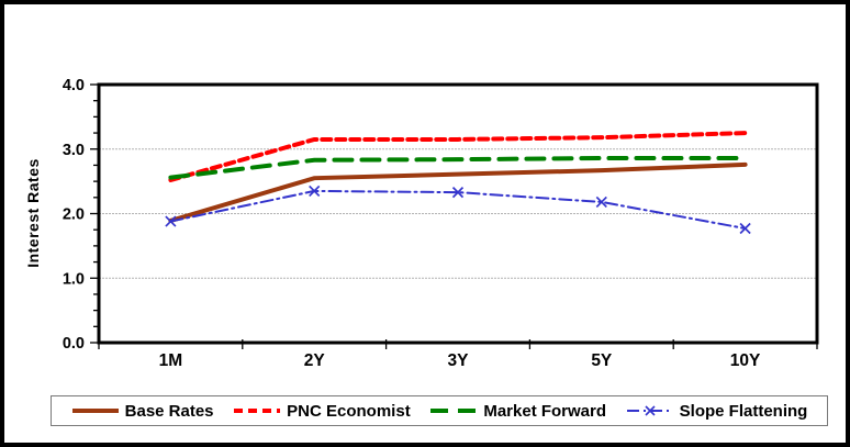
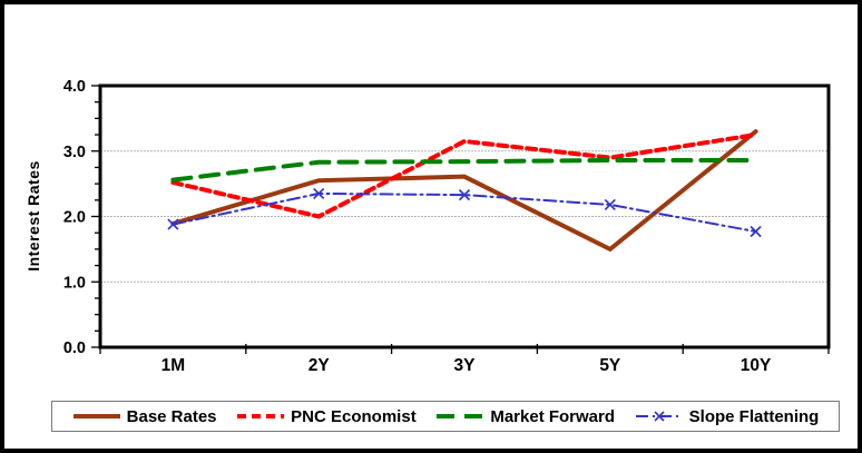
PNC Economist/2Y: 3.1 -> 2.0
Base Rates/5Y: 2.7 -> 1.5
PNC Economist/5Y: 3.2 -> 2.9
Base Rates/10Y: 2.8 -> 3.3
